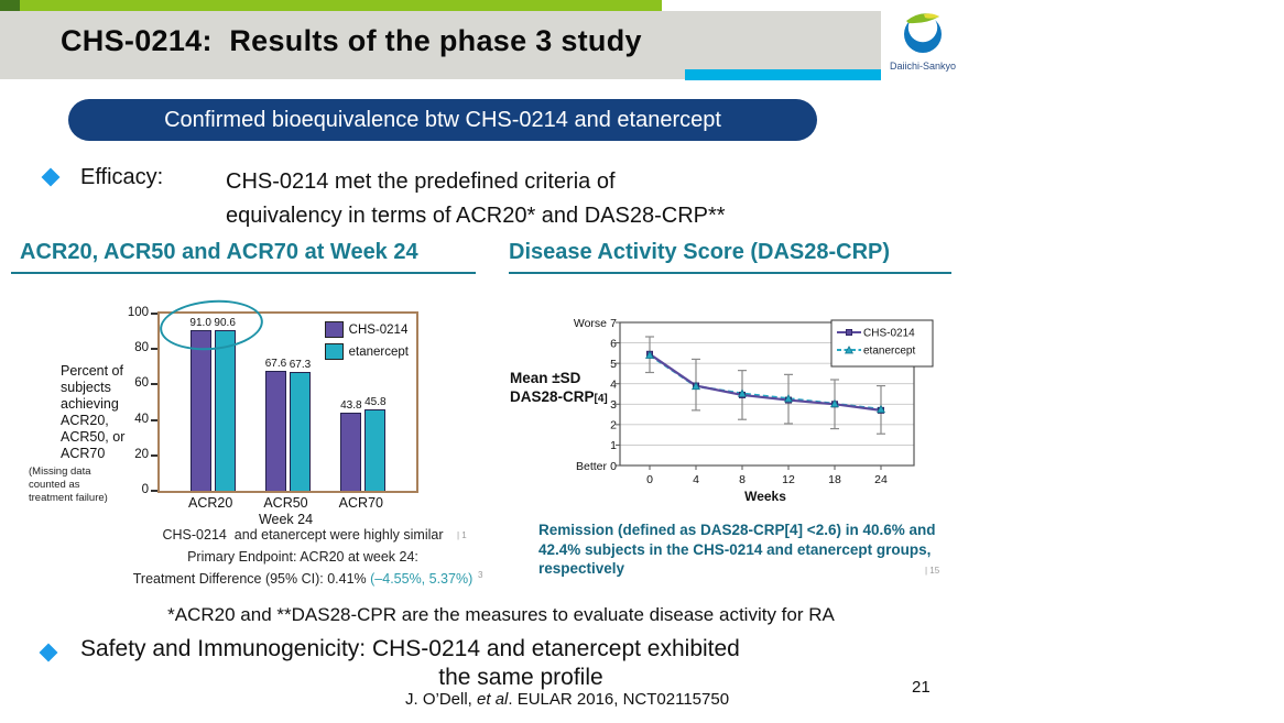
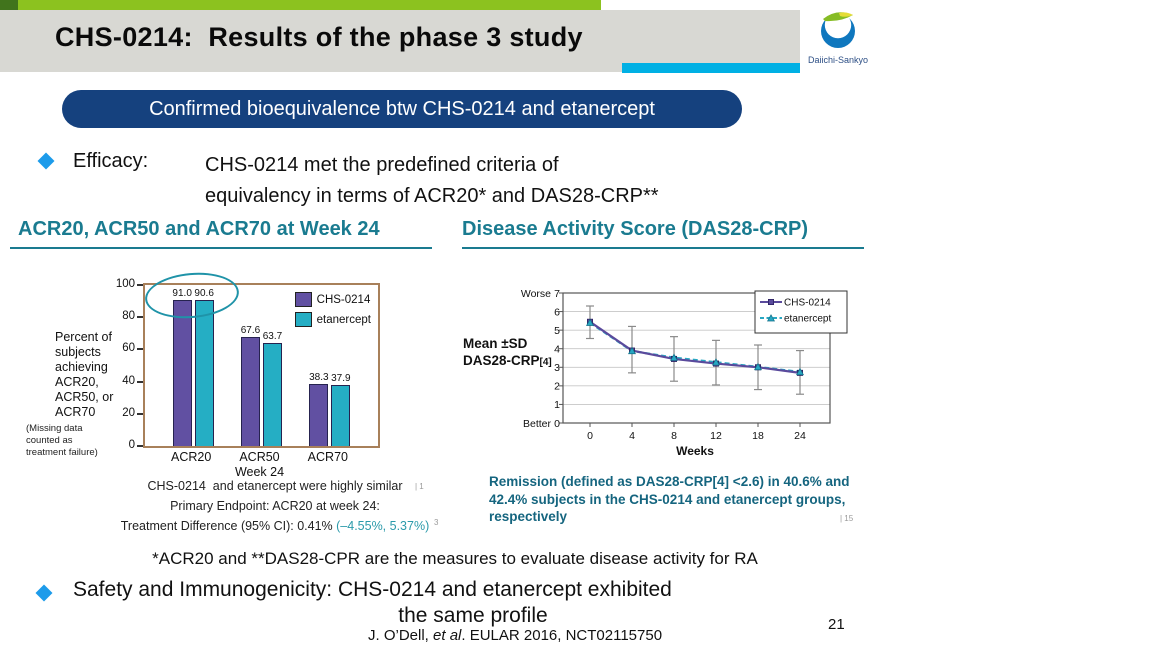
ACR20, ACR50 and ACR70 at Week 24/etanercept/ACR50: 67.3 -> 63.7
ACR20, ACR50 and ACR70 at Week 24/CHS-0214/ACR70: 43.8 -> 38.3
ACR20, ACR50 and ACR70 at Week 24/etanercept/ACR70: 45.8 -> 37.9
